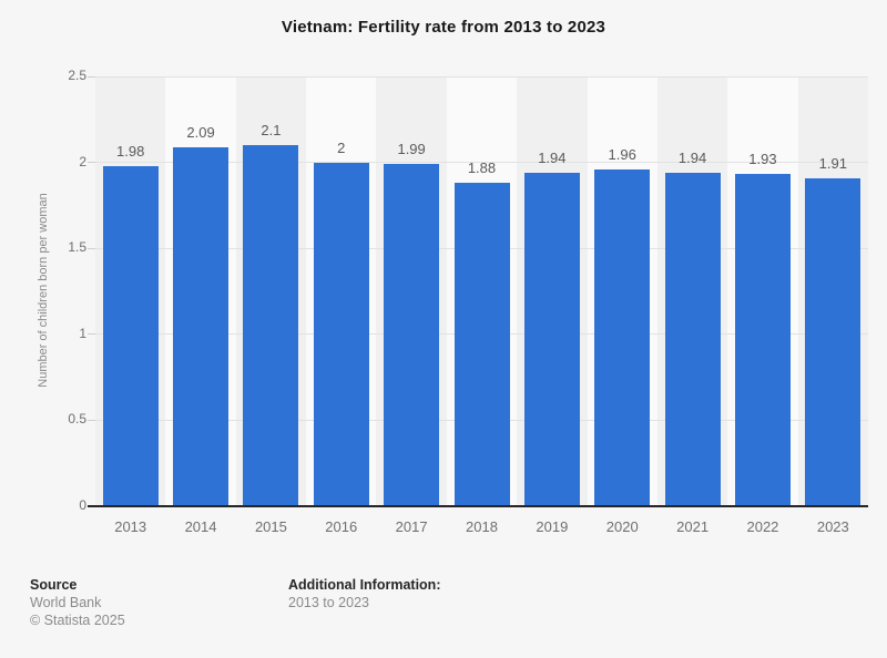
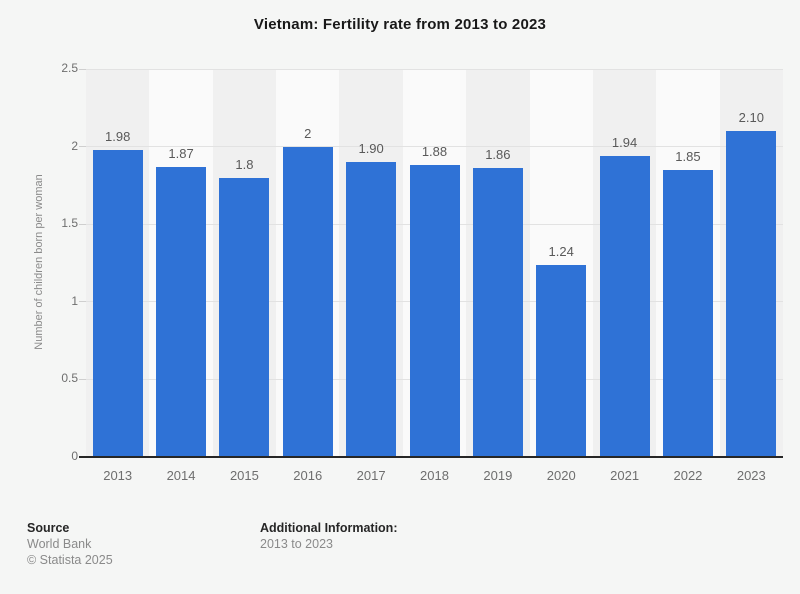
2014: 2.09 -> 1.87
2015: 2.1 -> 1.8
2017: 1.99 -> 1.90
2019: 1.94 -> 1.86
2020: 1.96 -> 1.24
2022: 1.93 -> 1.85
2023: 1.91 -> 2.10
